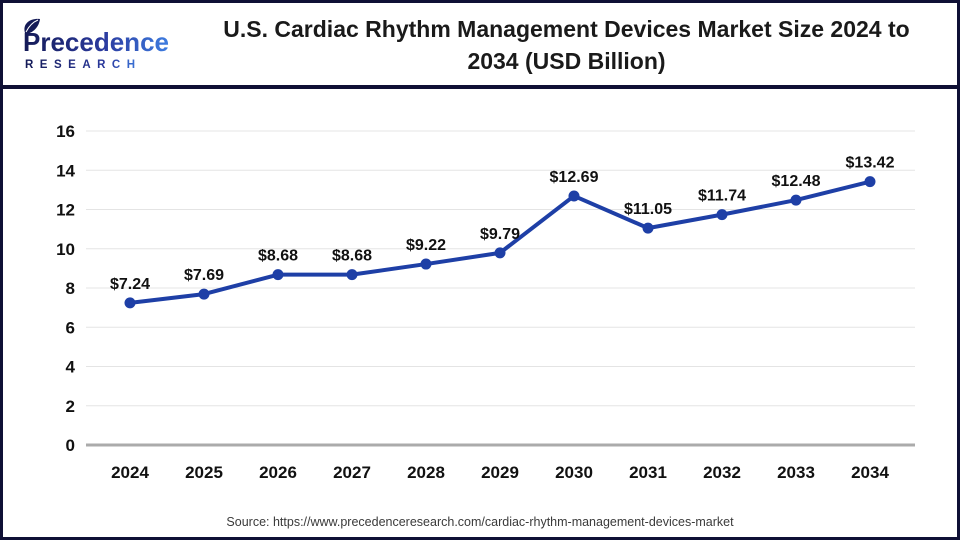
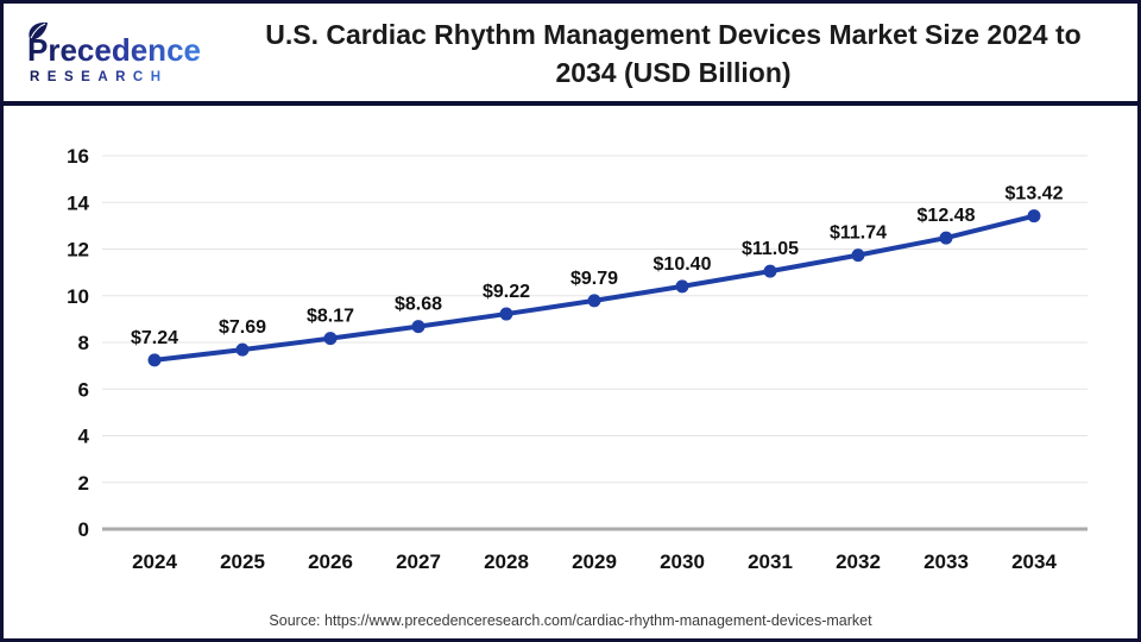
2026: $8.68 -> $8.17
2030: $12.69 -> $10.40
